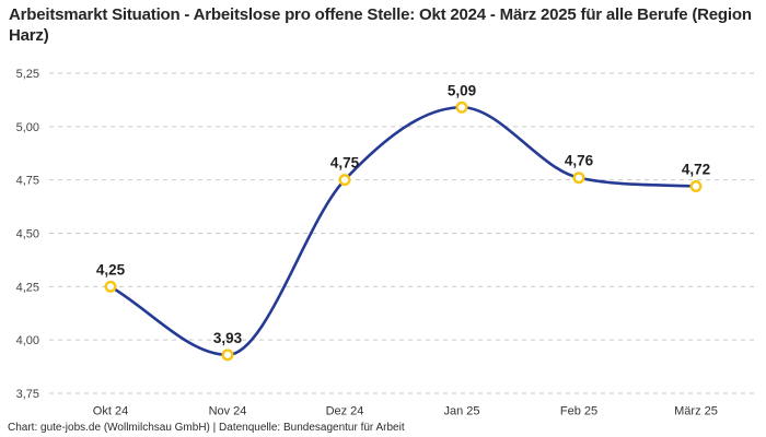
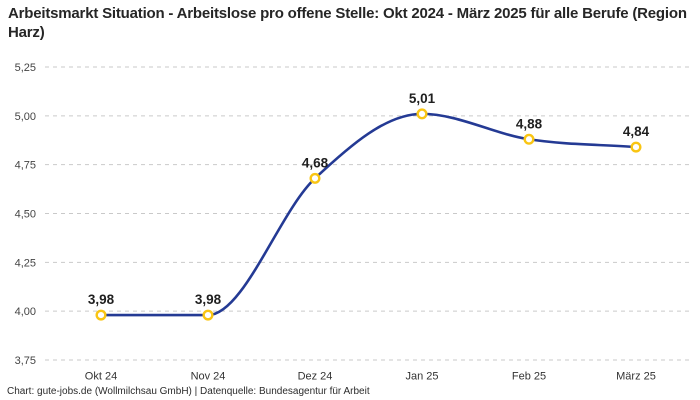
Okt 24: 4,25 -> 3,98
Nov 24: 3,93 -> 3,98
Dez 24: 4,75 -> 4,68
Jan 25: 5,09 -> 5,01
Feb 25: 4,76 -> 4,88
März 25: 4,72 -> 4,84
